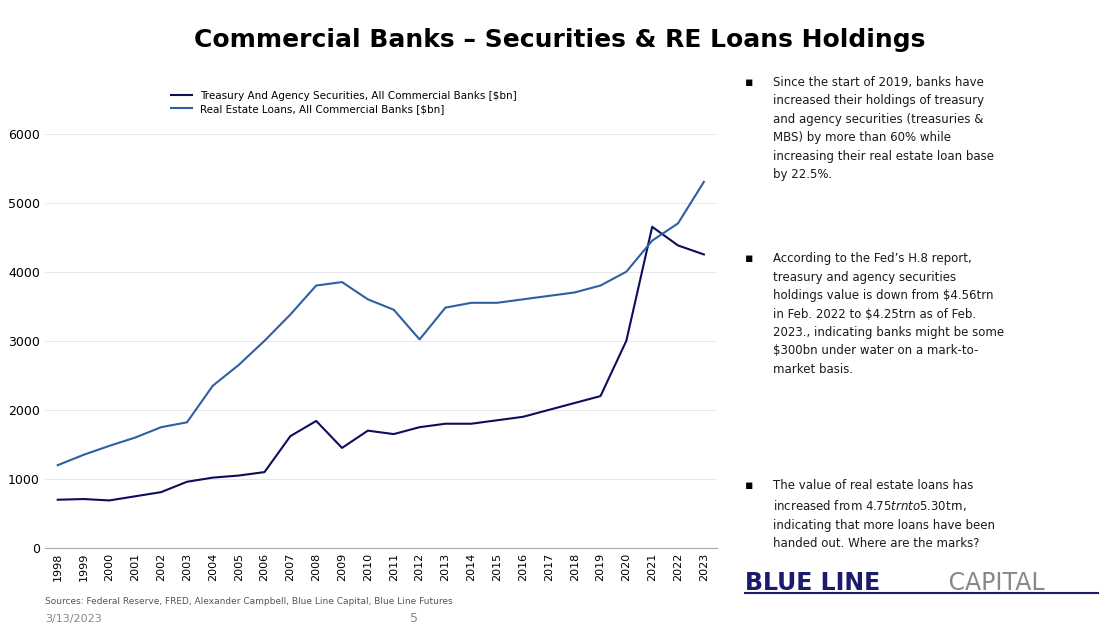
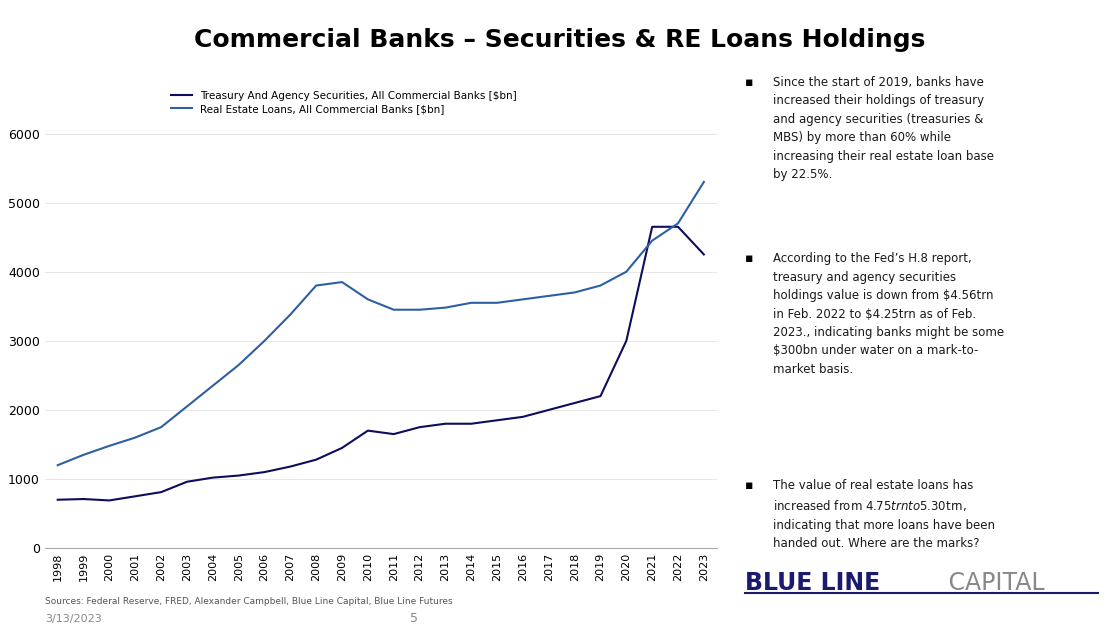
Real Estate Loans, All Commercial Banks [$bn]/2003: 1820 -> 2050
Treasury And Agency Securities, All Commercial Banks [$bn]/2007: 1620 -> 1180
Treasury And Agency Securities, All Commercial Banks [$bn]/2008: 1840 -> 1280
Real Estate Loans, All Commercial Banks [$bn]/2012: 3020 -> 3450
Treasury And Agency Securities, All Commercial Banks [$bn]/2022: 4380 -> 4650
